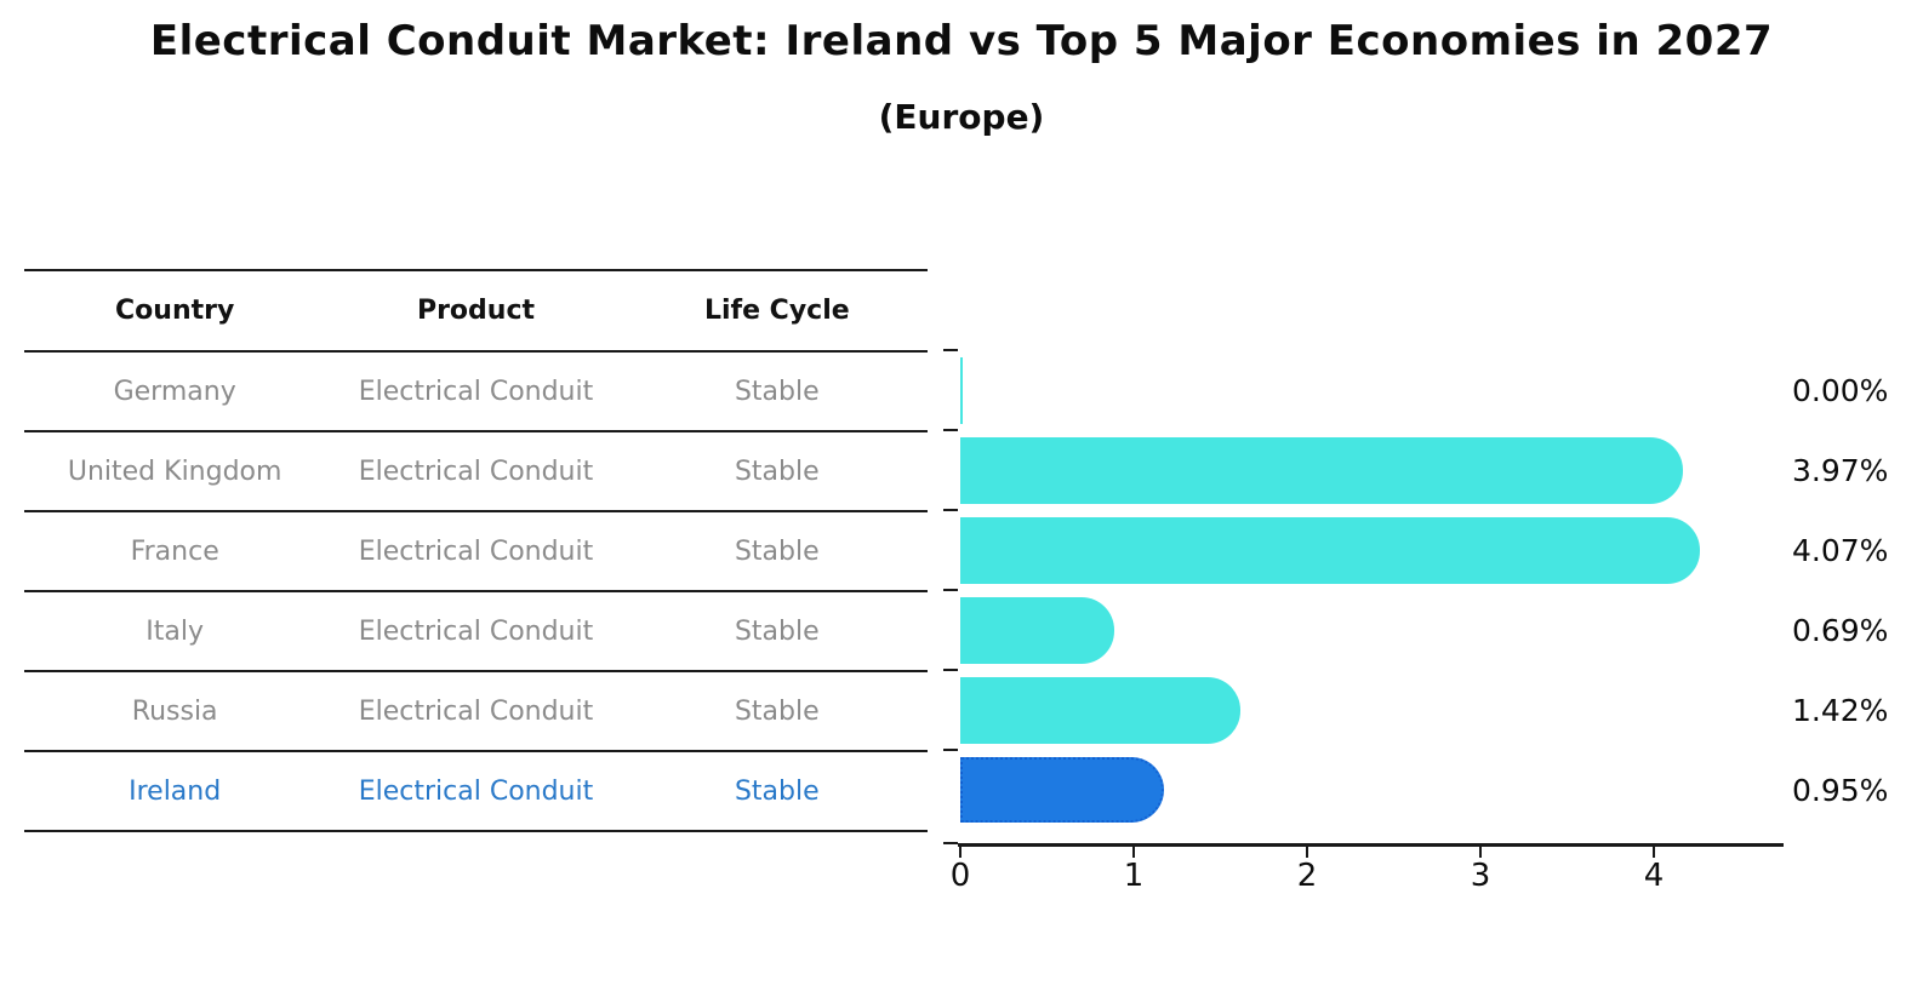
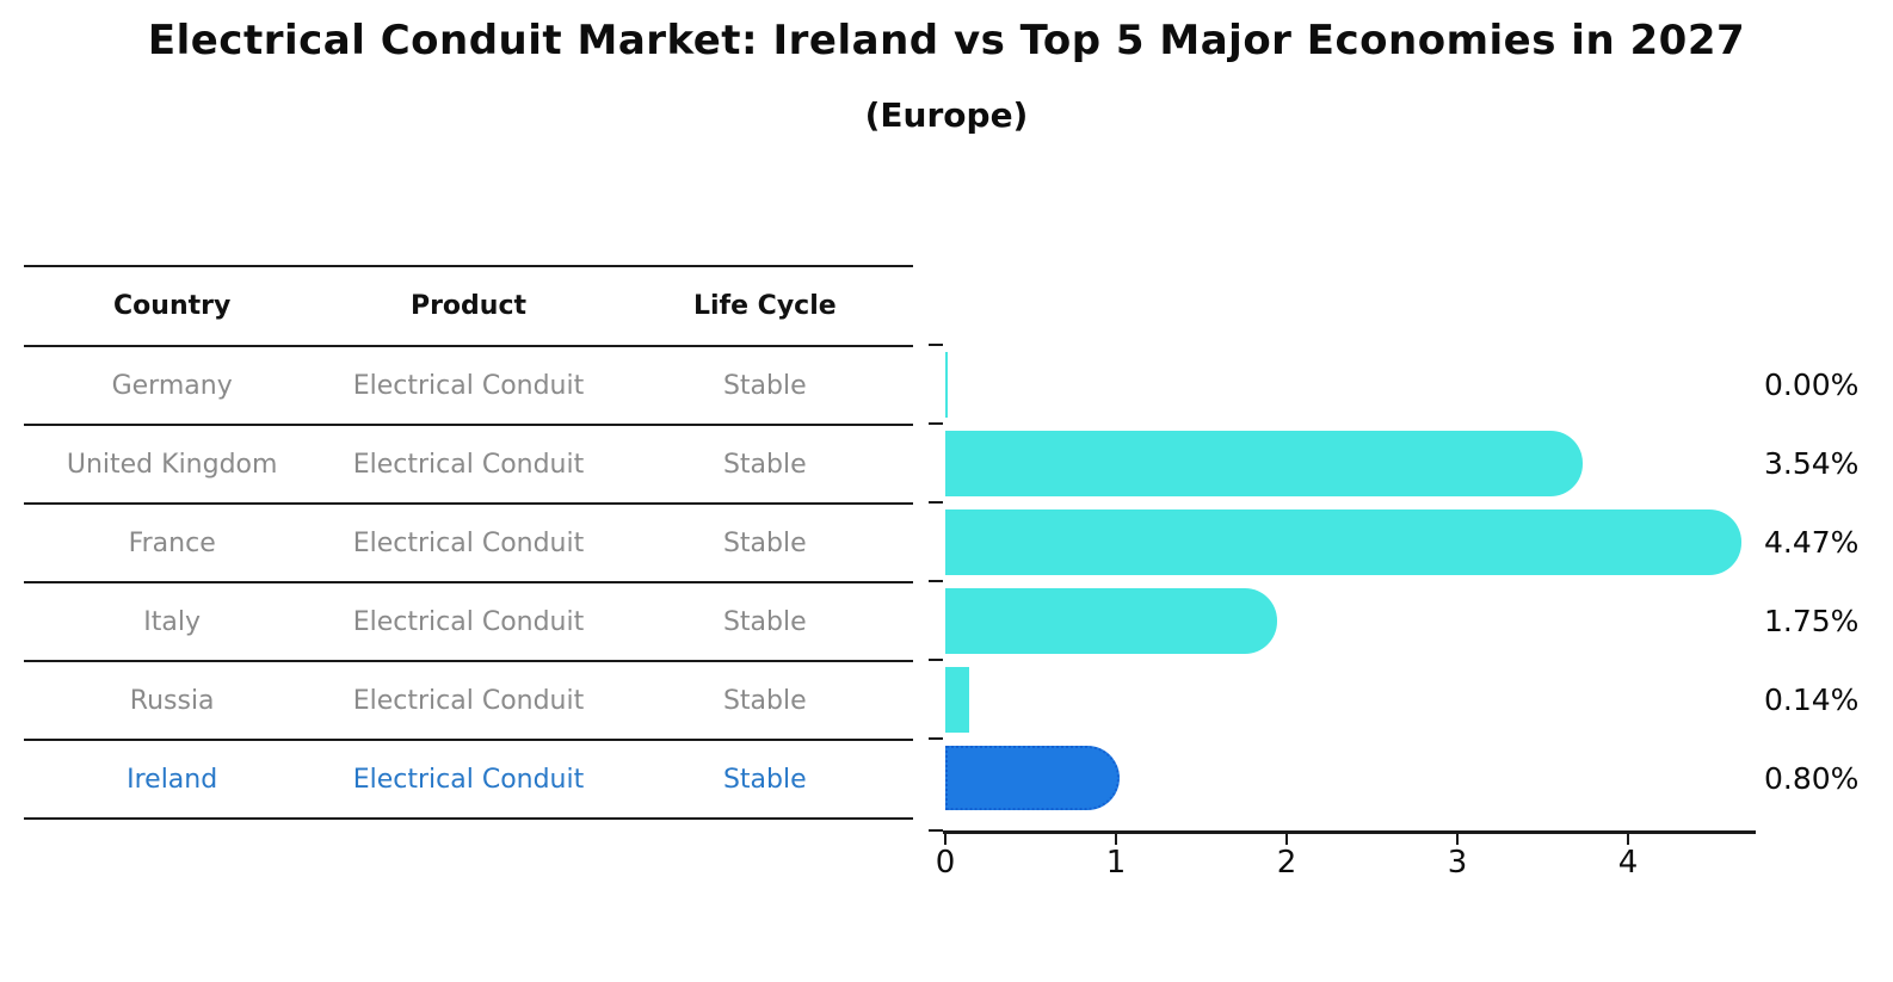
United Kingdom: 3.97% -> 3.54%
France: 4.07% -> 4.47%
Italy: 0.69% -> 1.75%
Russia: 1.42% -> 0.14%
Ireland: 0.95% -> 0.80%
